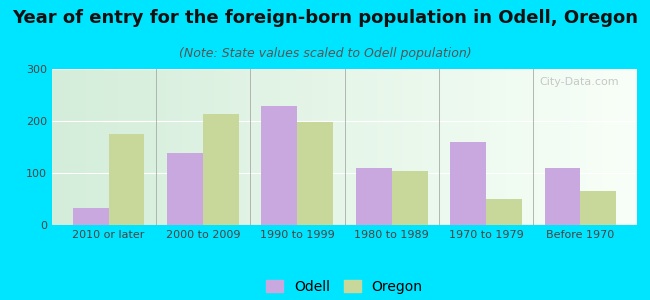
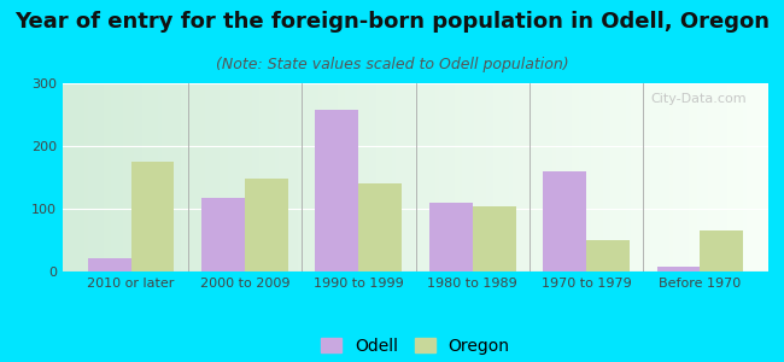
Odell/2010 or later: 32 -> 22
Odell/2000 to 2009: 138 -> 117
Oregon/2000 to 2009: 214 -> 148
Odell/1990 to 1999: 228 -> 258
Oregon/1990 to 1999: 198 -> 140
Odell/Before 1970: 110 -> 8
